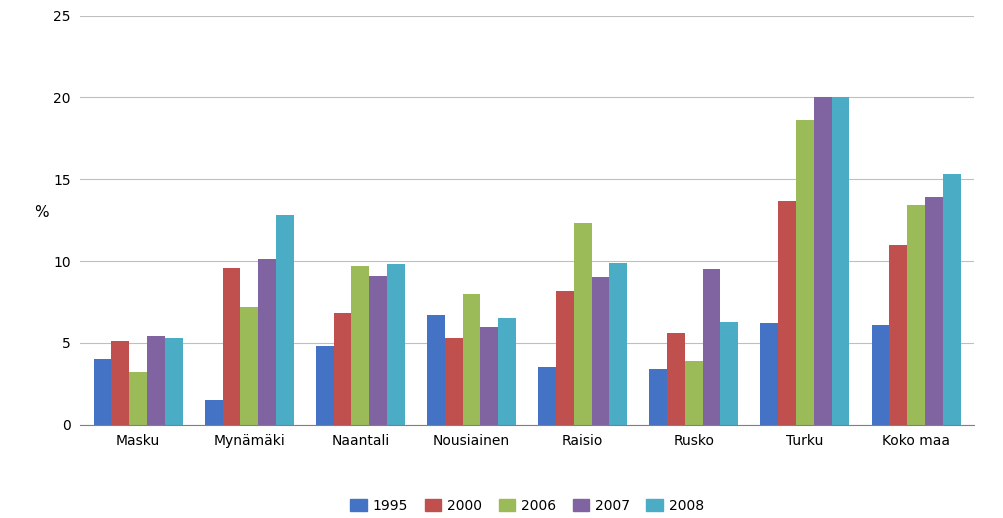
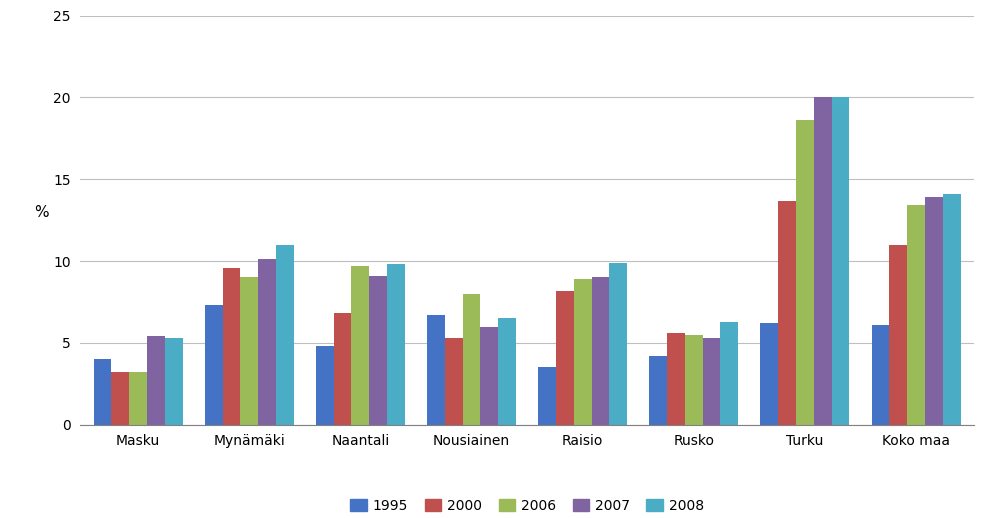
2000/Masku: 5.1 -> 3.2
1995/Mynämäki: 1.5 -> 7.3
2006/Mynämäki: 7.2 -> 9.0
2008/Mynämäki: 12.8 -> 11.0
2006/Raisio: 12.3 -> 8.9
1995/Rusko: 3.4 -> 4.2
2006/Rusko: 3.9 -> 5.5
2007/Rusko: 9.5 -> 5.3
2008/Koko maa: 15.3 -> 14.1
